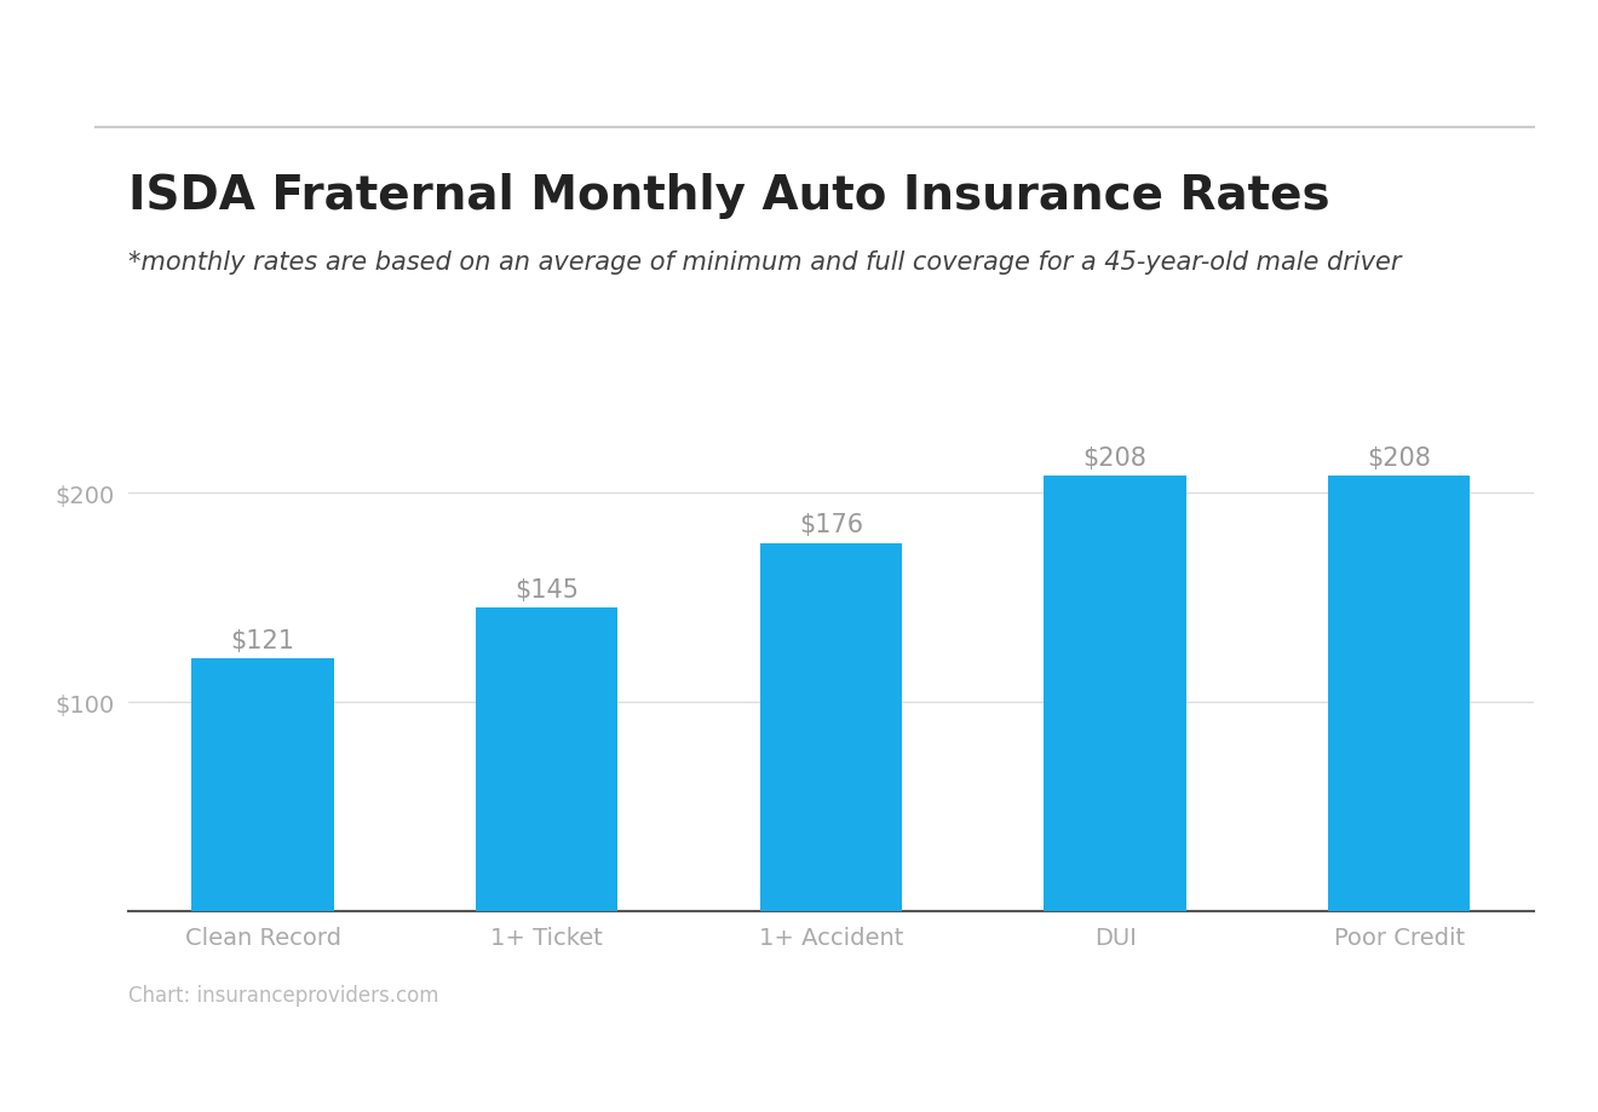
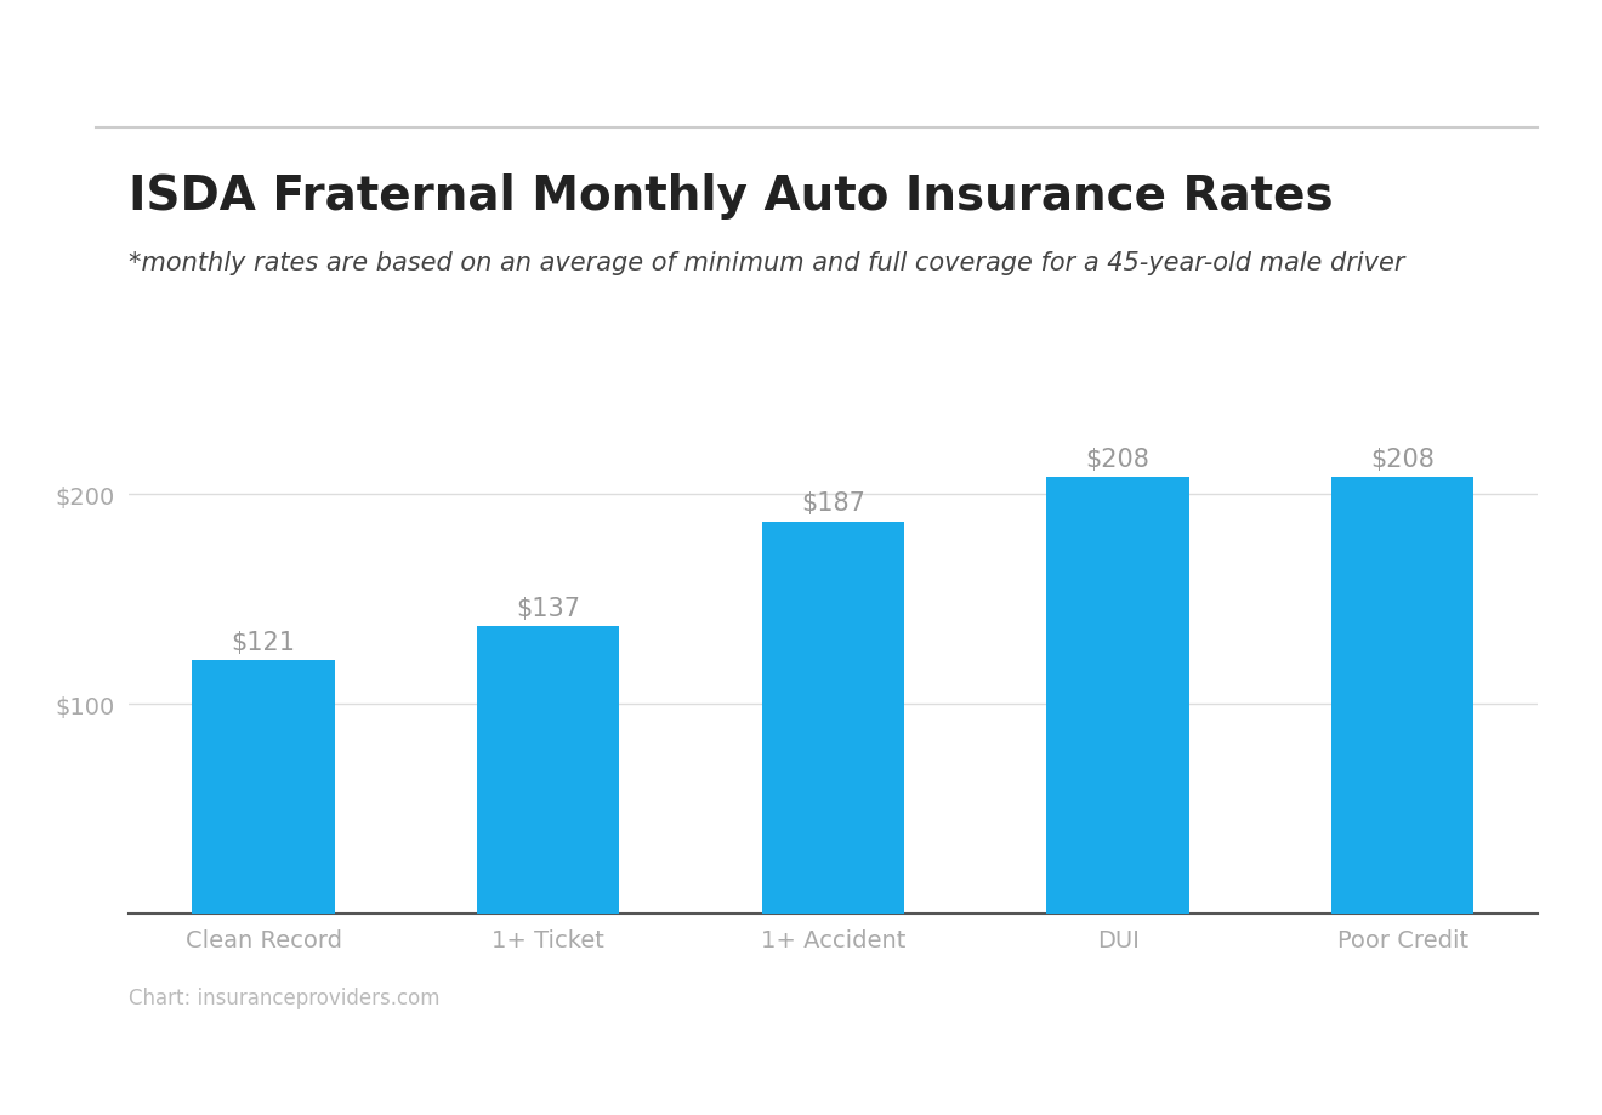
1+ Ticket: $145 -> $137
1+ Accident: $176 -> $187
